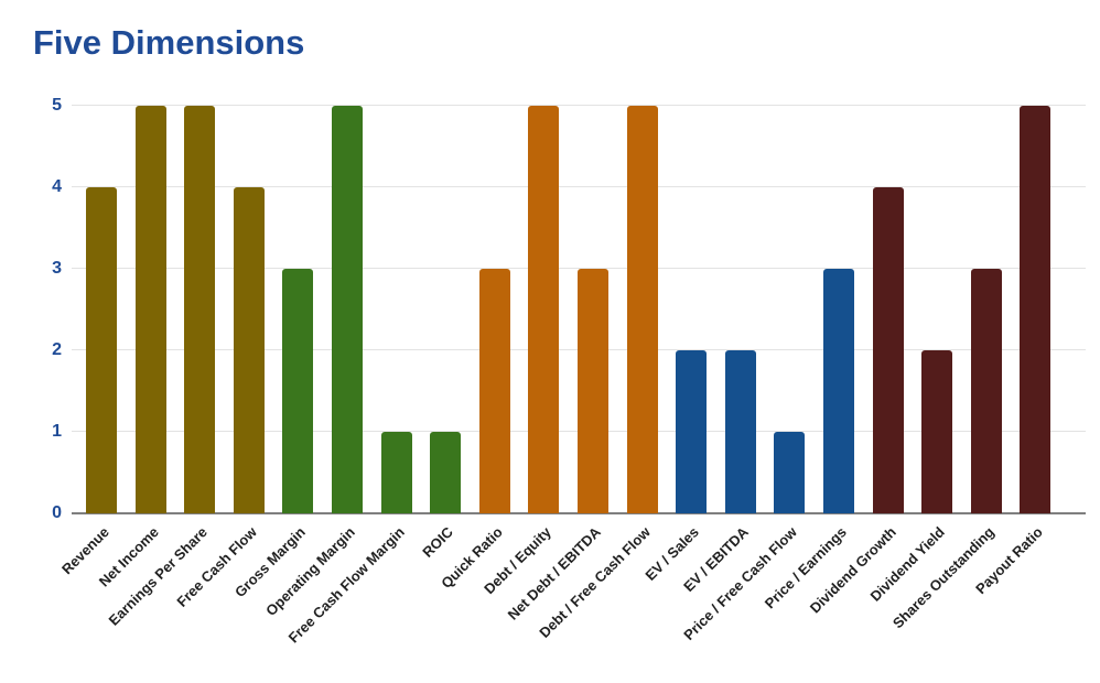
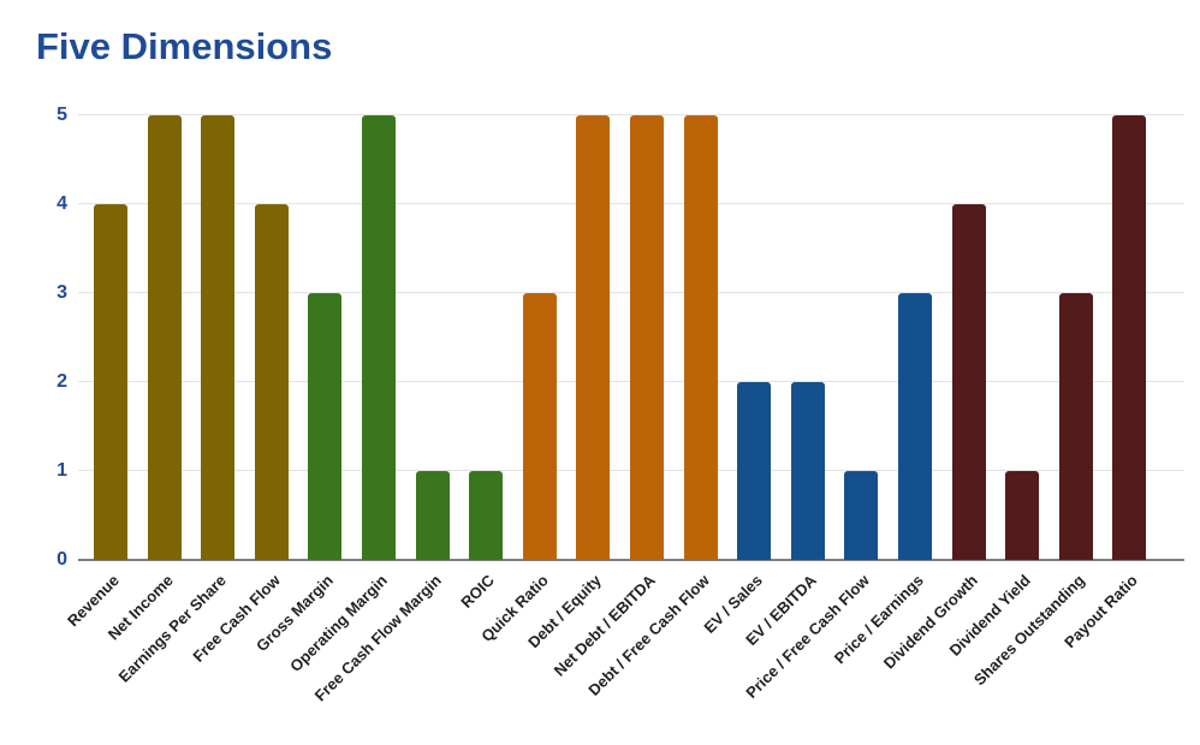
Net Debt / EBITDA: 3 -> 5
Dividend Yield: 2 -> 1
